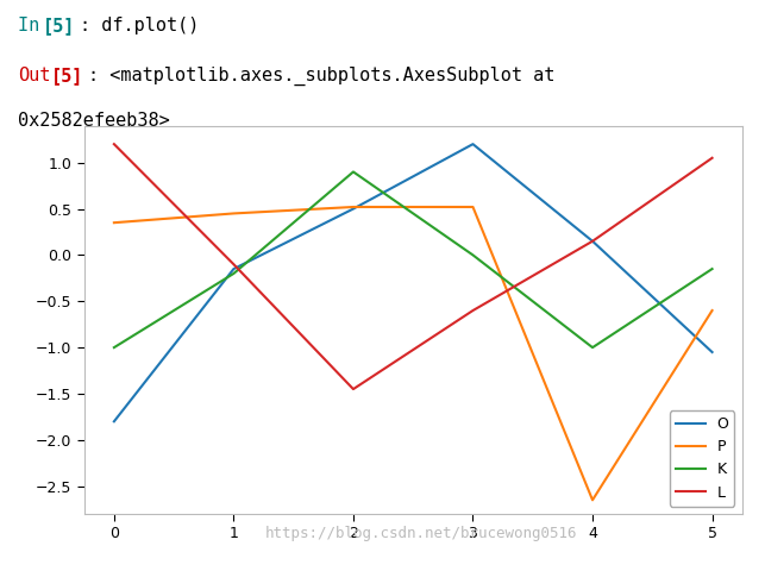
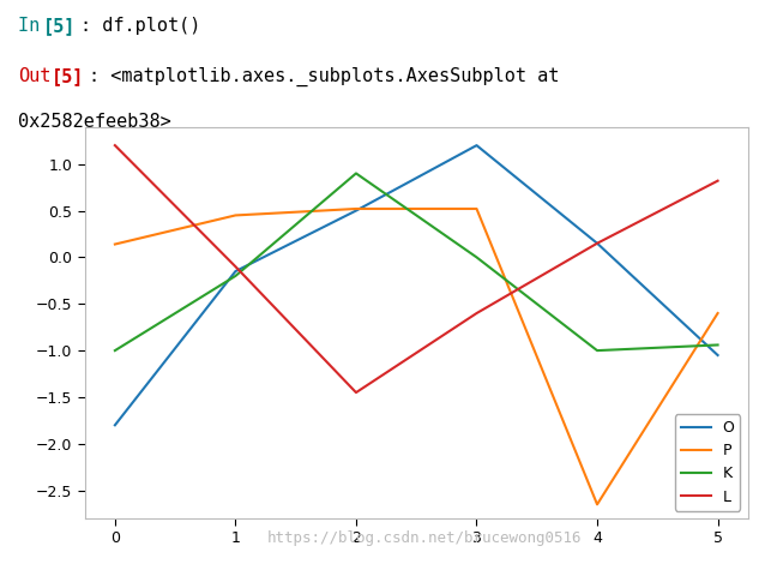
P/0: 0.35 -> 0.14
K/5: -0.15 -> -0.94
L/5: 1.05 -> 0.82
